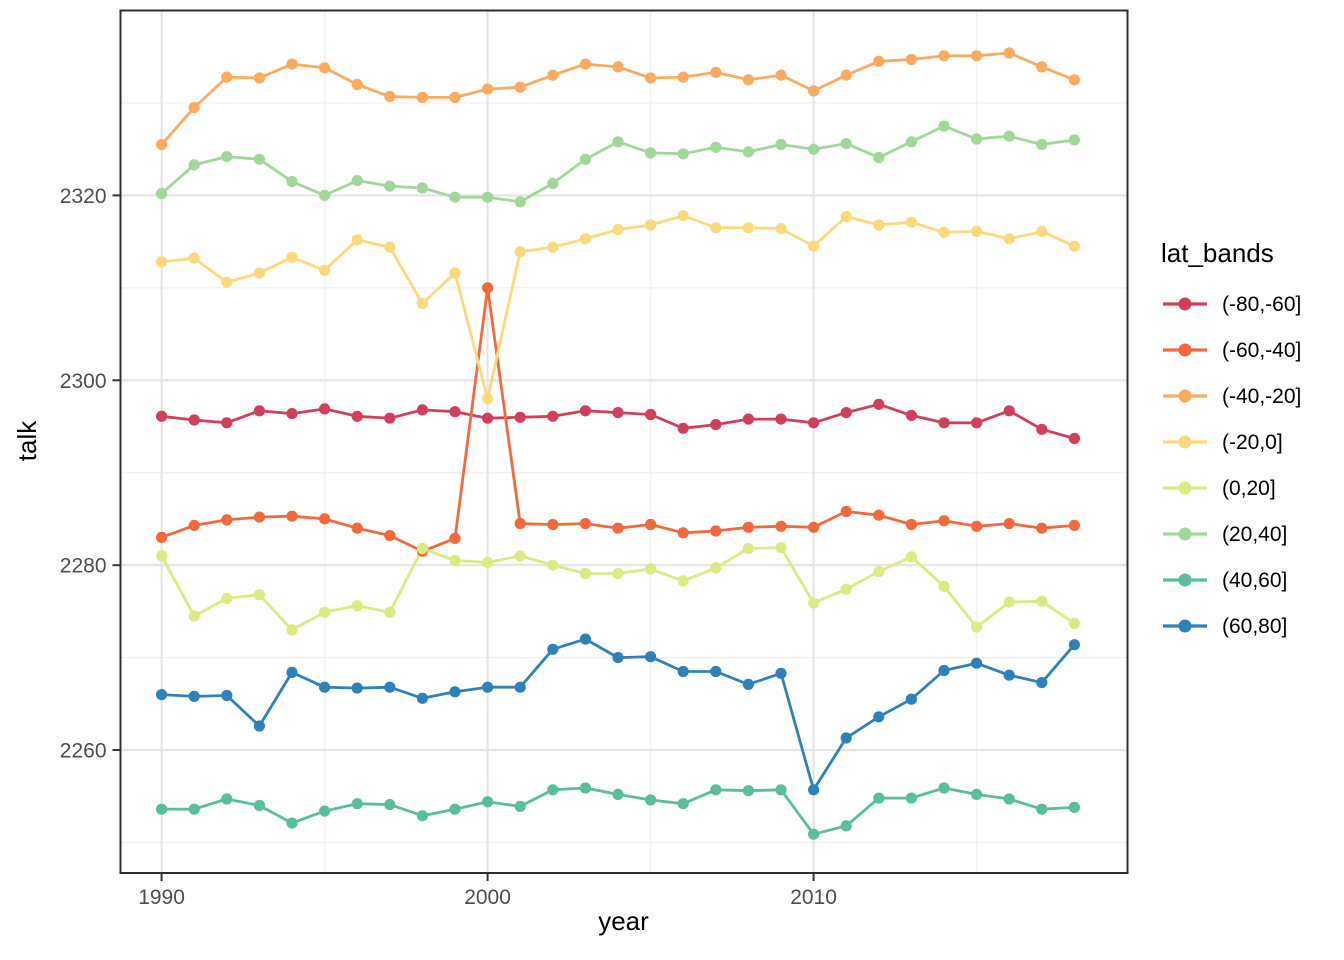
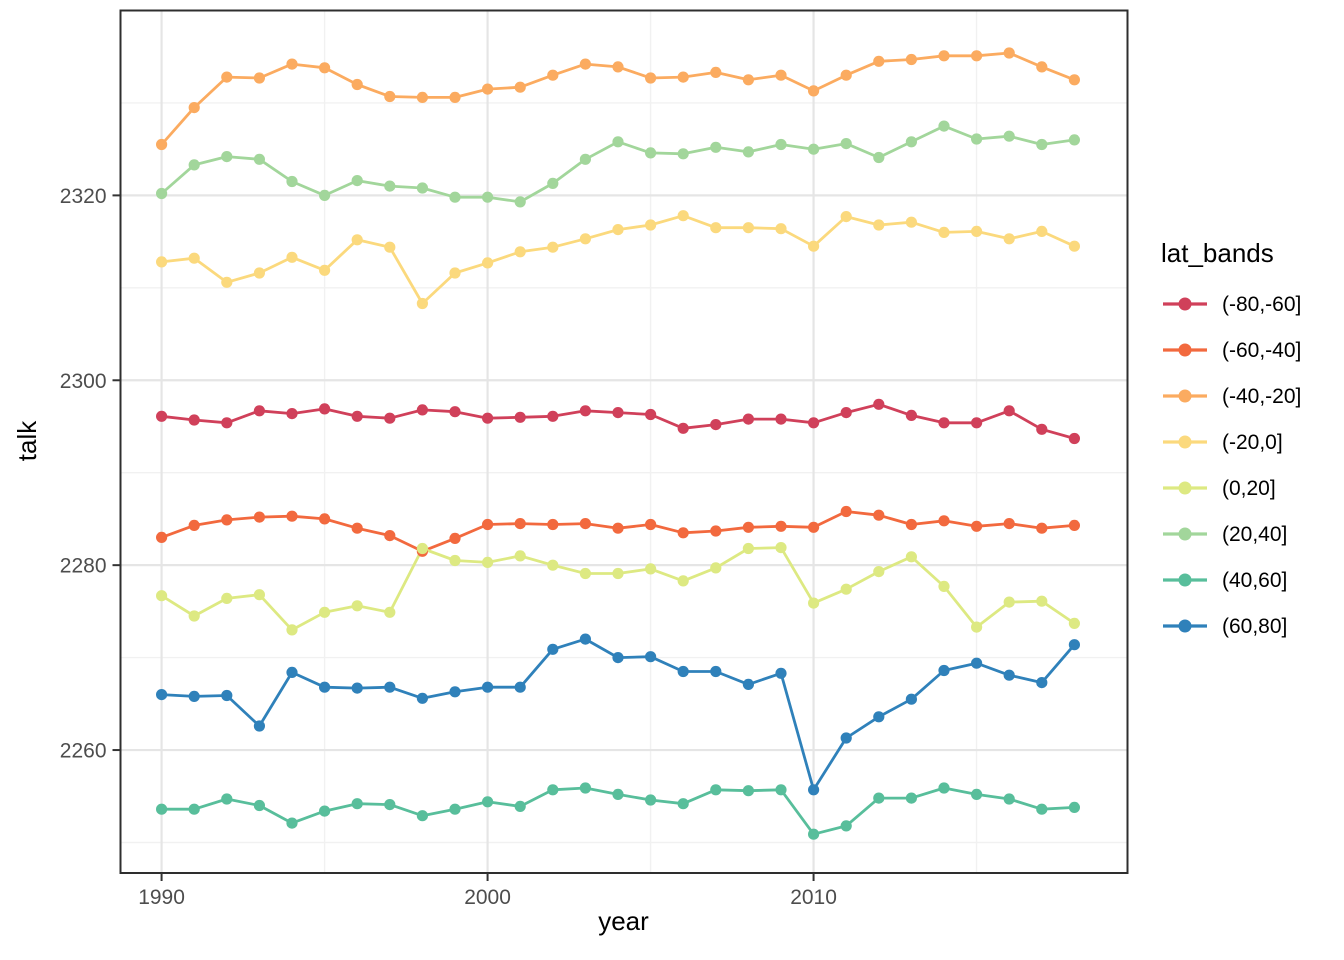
(0,20]/1990: 2281 -> 2277
(-60,-40]/2000: 2310 -> 2284
(-20,0]/2000: 2298 -> 2313
